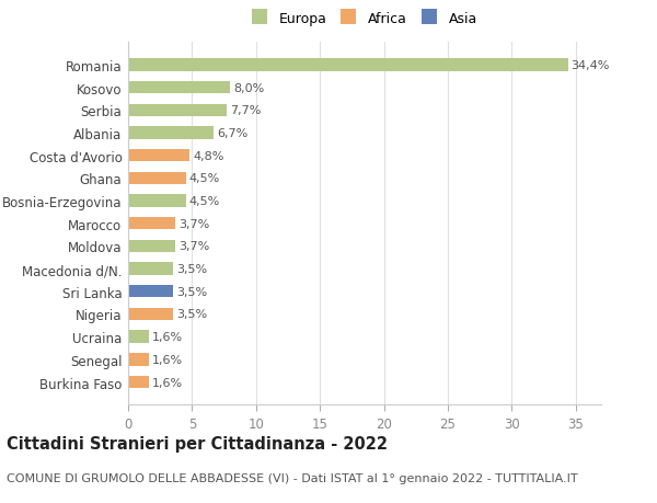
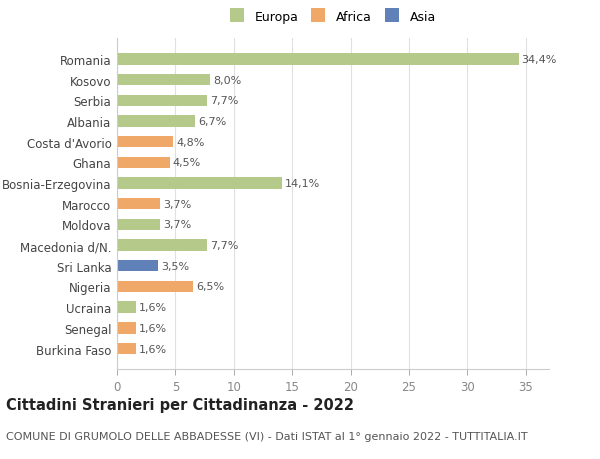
Bosnia-Erzegovina: 4,5% -> 14,1%
Macedonia d/N.: 3,5% -> 7,7%
Nigeria: 3,5% -> 6,5%
